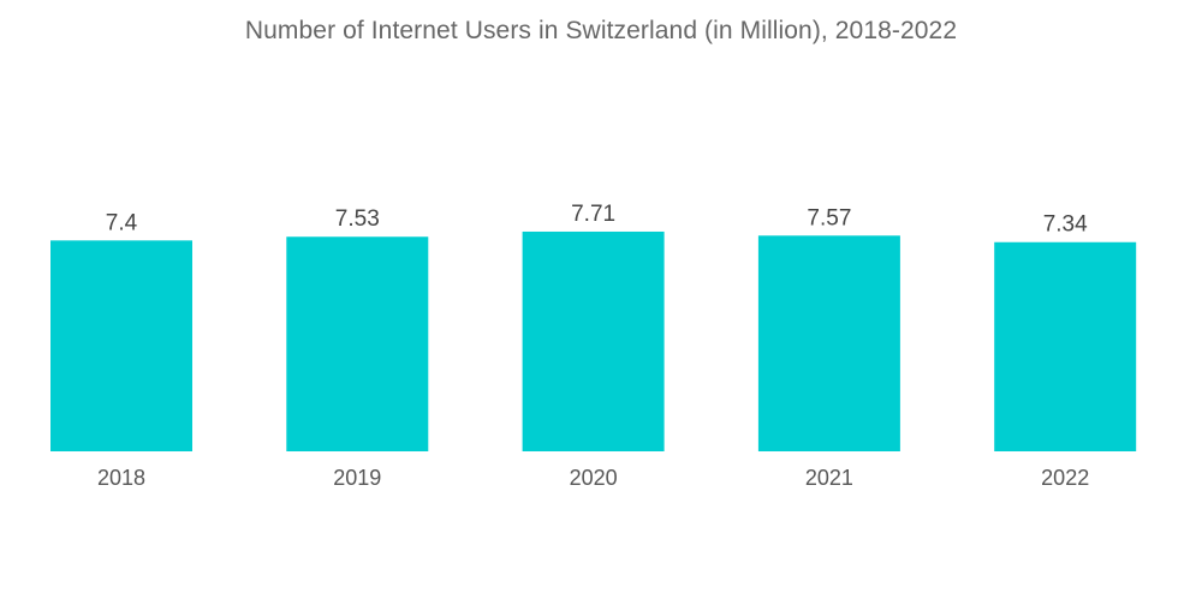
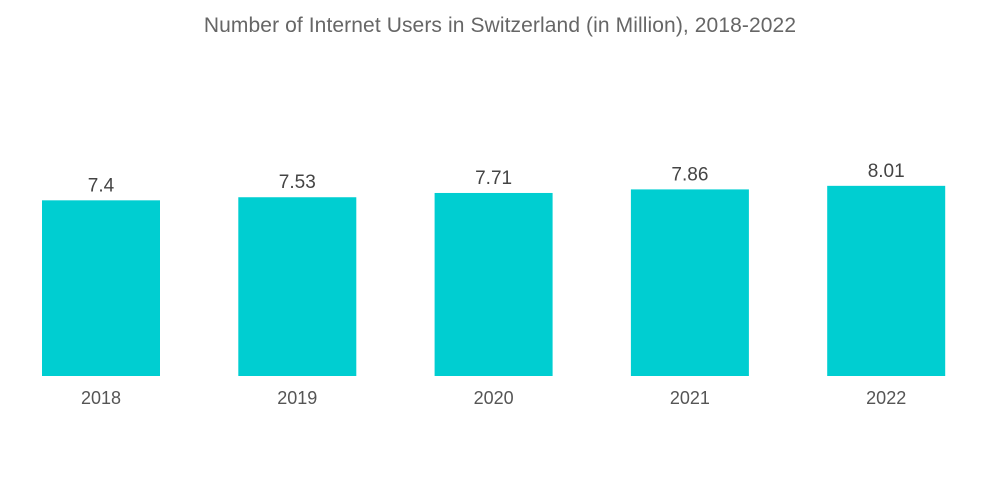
2021: 7.57 -> 7.86
2022: 7.34 -> 8.01
